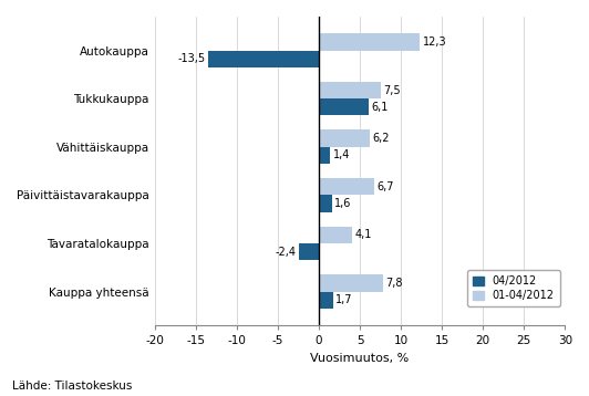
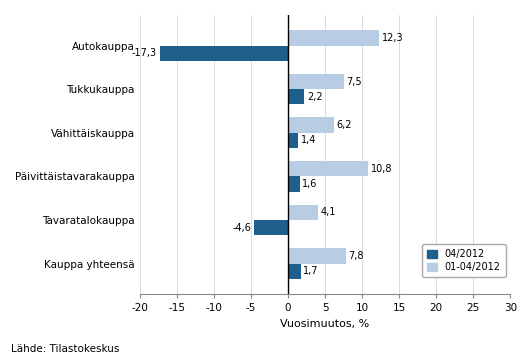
04/2012/Autokauppa: -13,5 -> -17,3
04/2012/Tukkukauppa: 6,1 -> 2,2
01-04/2012/Päivittäistavarakauppa: 6,7 -> 10,8
04/2012/Tavaratalokauppa: -2,4 -> -4,6
